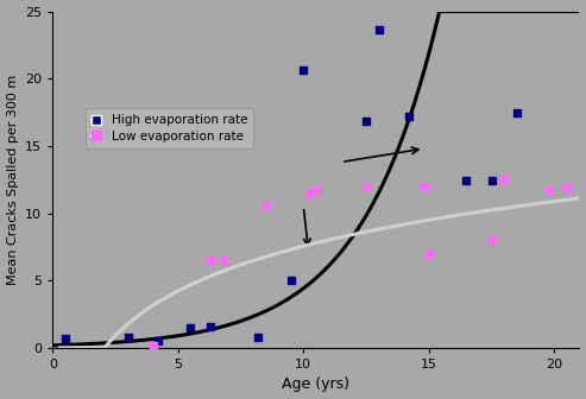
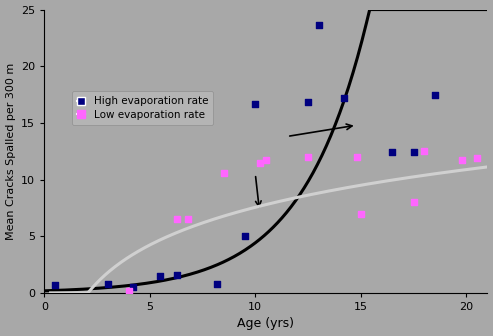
High evaporation rate/10: 20.6 -> 16.7
